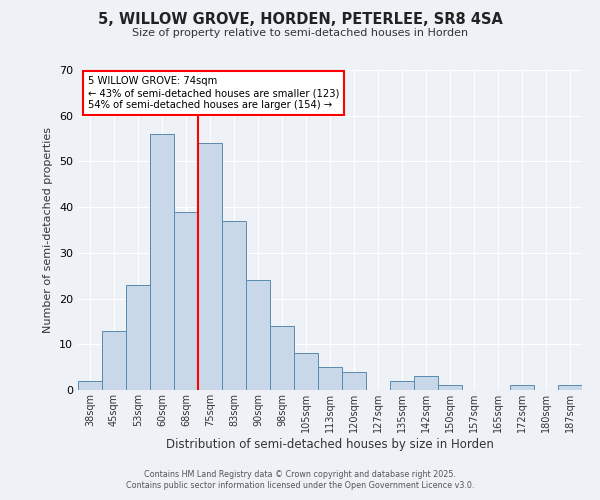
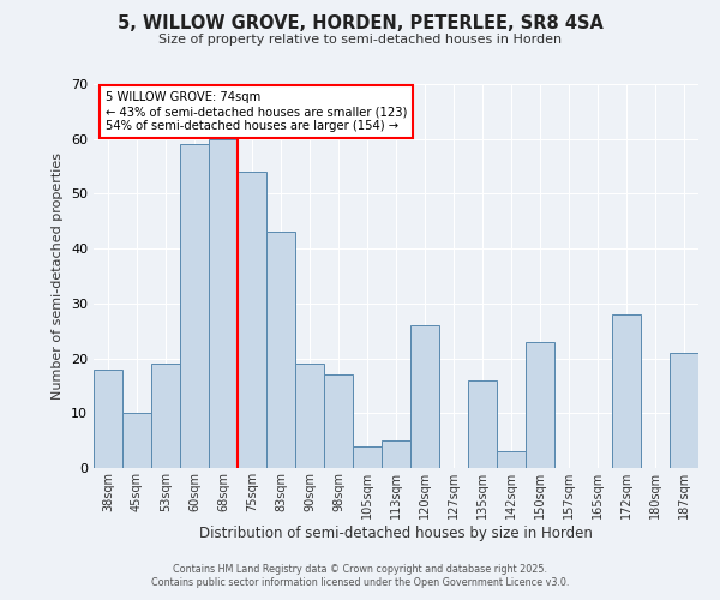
38sqm: 2 -> 18
45sqm: 13 -> 10
53sqm: 23 -> 19
60sqm: 56 -> 59
68sqm: 39 -> 60
83sqm: 37 -> 43
90sqm: 24 -> 19
98sqm: 14 -> 17
105sqm: 8 -> 4
120sqm: 4 -> 26
135sqm: 2 -> 16
150sqm: 1 -> 23
172sqm: 1 -> 28
187sqm: 1 -> 21
